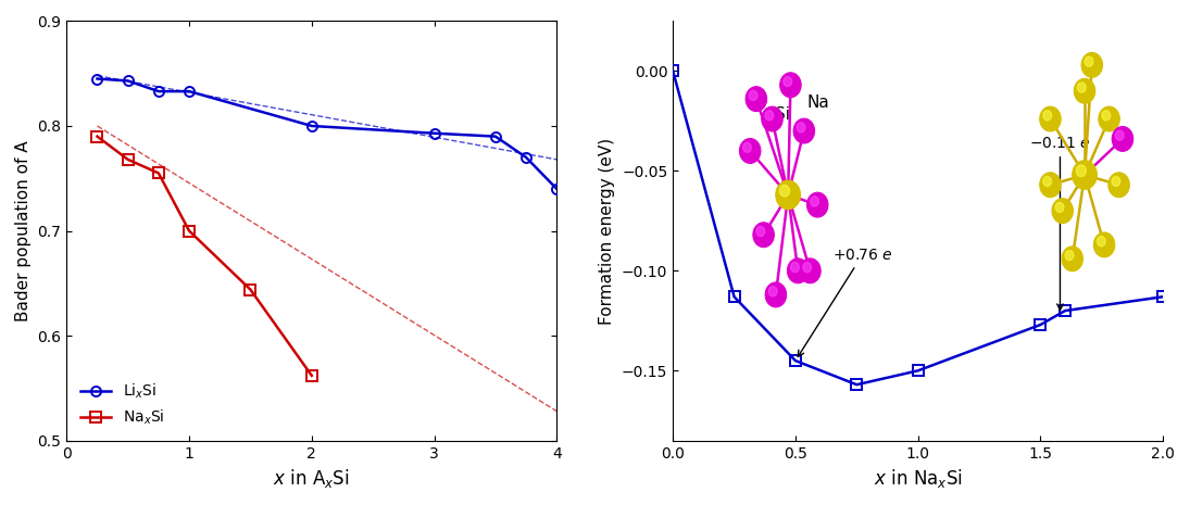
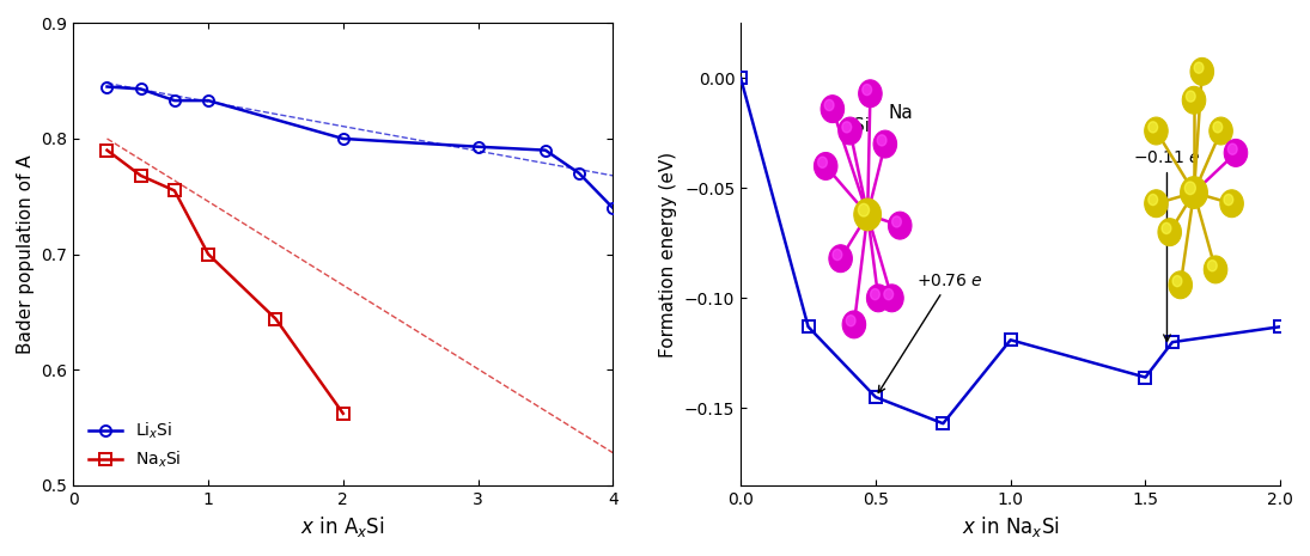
1.0: -0.150 -> -0.119
1.5: -0.127 -> -0.136
